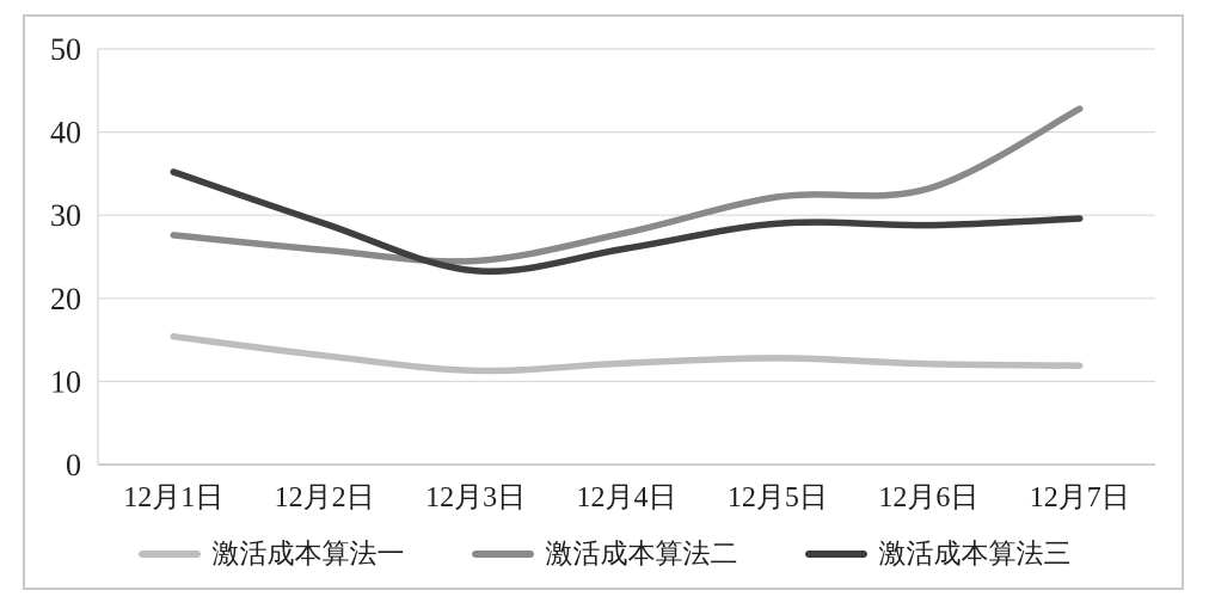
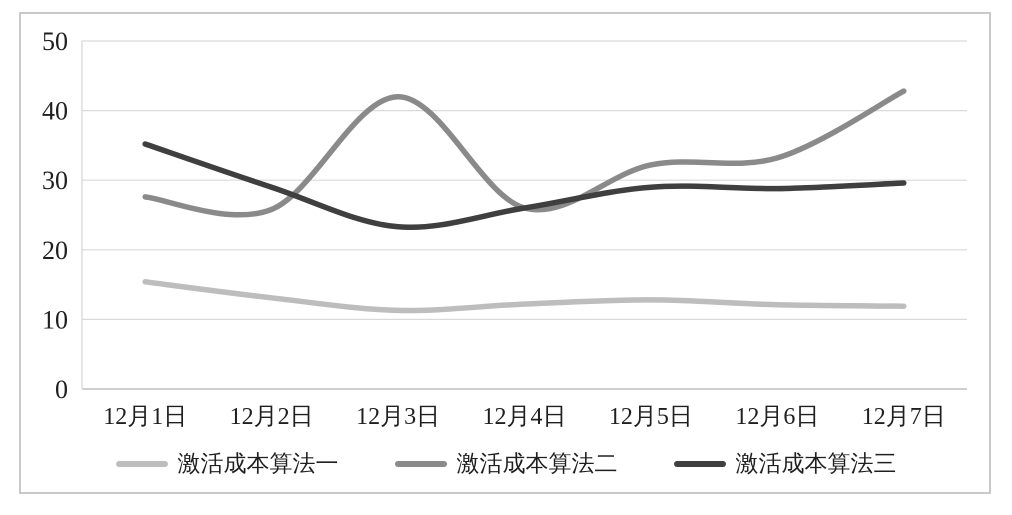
激活成本算法二/12月3日: 24 -> 42
激活成本算法二/12月4日: 28 -> 26
